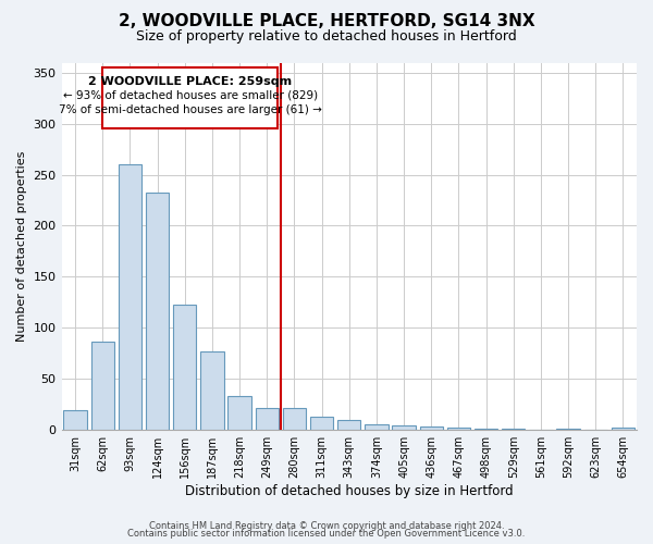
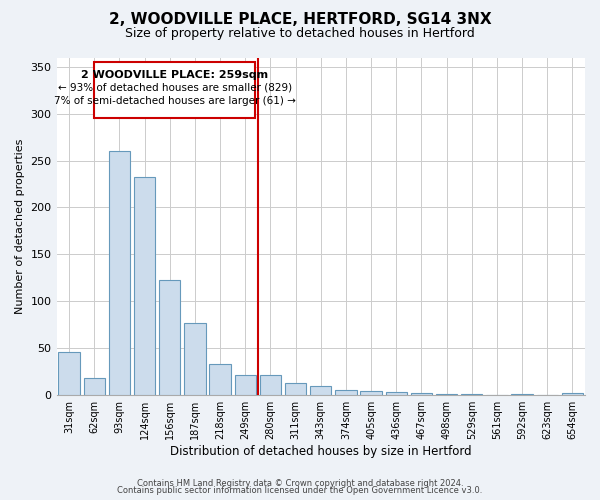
31sqm: 19 -> 46
62sqm: 86 -> 18
